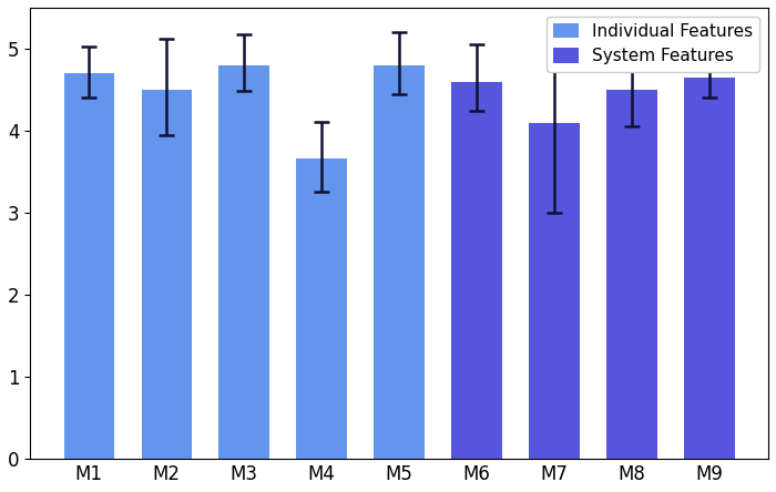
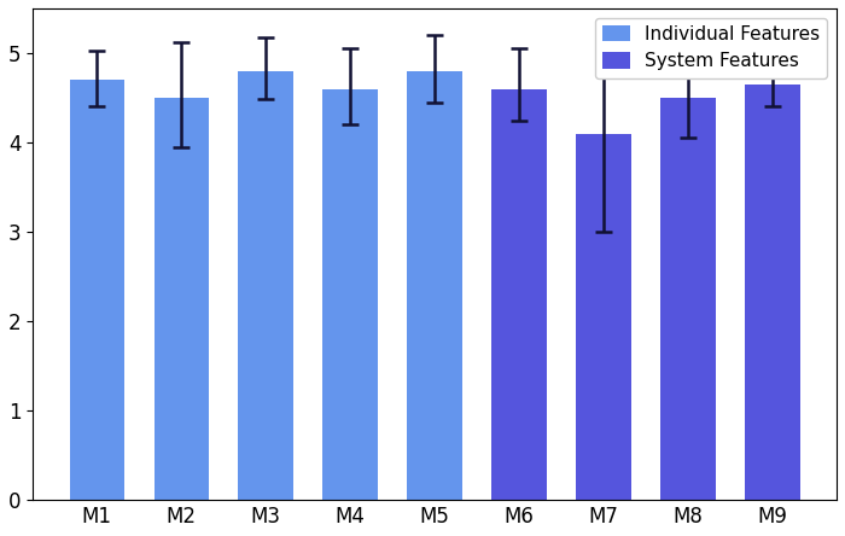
M4: 3.66 -> 4.60
